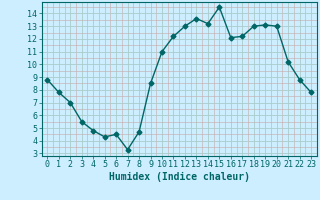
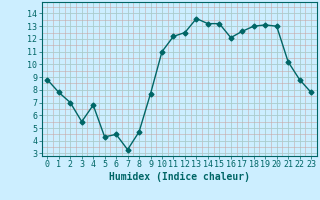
4: 4.8 -> 6.8
9: 8.5 -> 7.7
12: 13.0 -> 12.5
15: 14.5 -> 13.2
17: 12.2 -> 12.6
